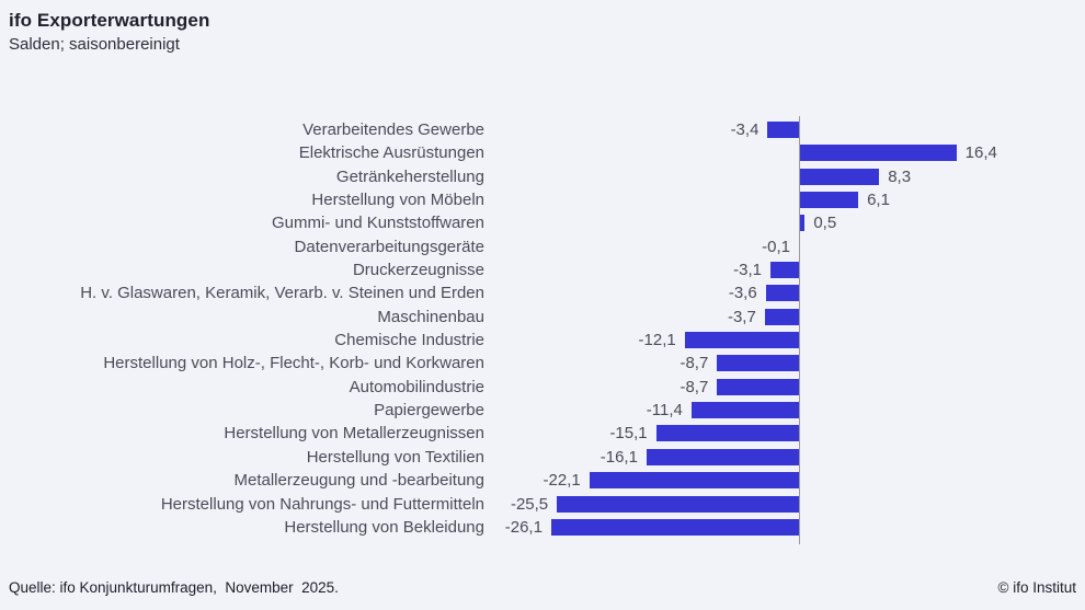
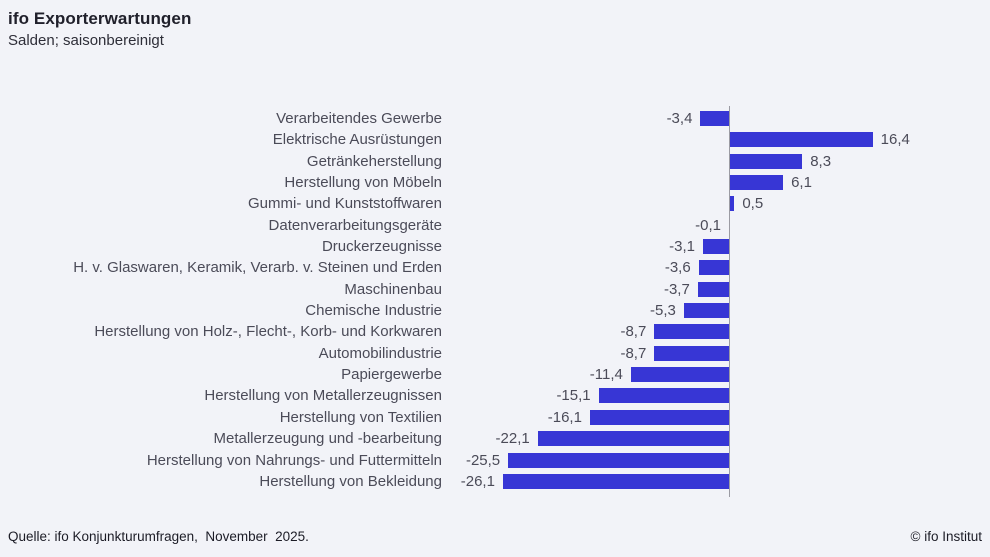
Chemische Industrie: -12,1 -> -5,3
